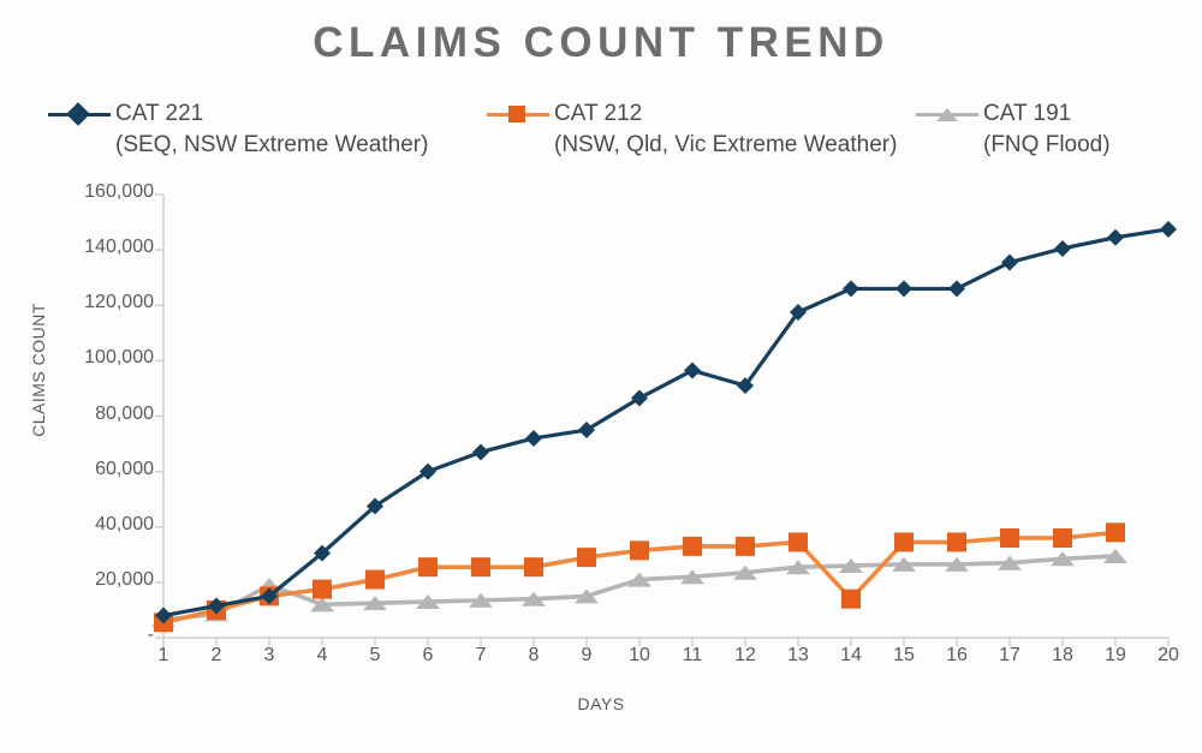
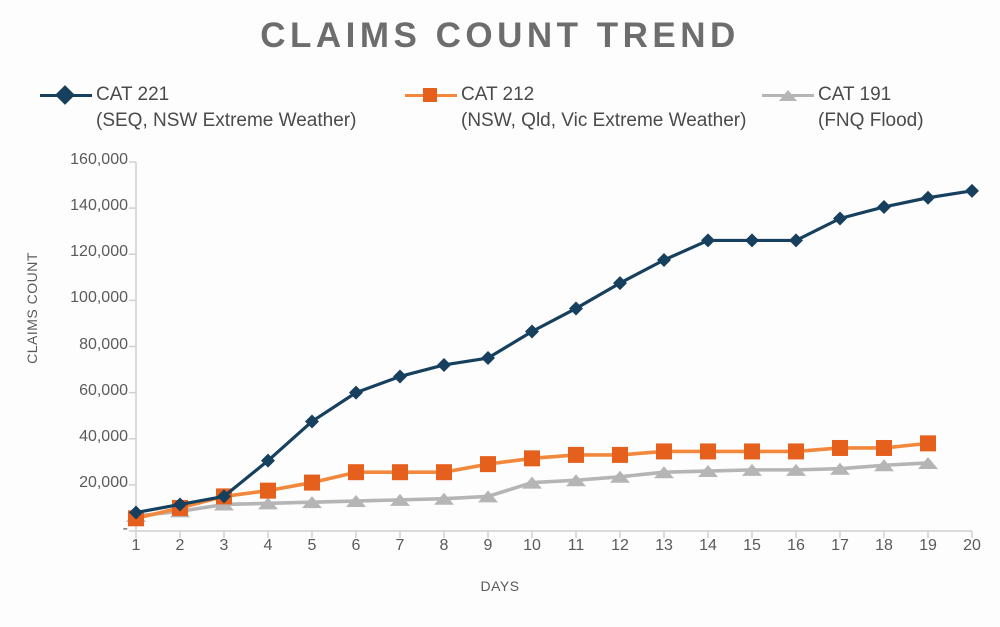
CAT 191/3: 19000 -> 12000
CAT 221/12: 91000 -> 108000
CAT 212/14: 14000 -> 34000
